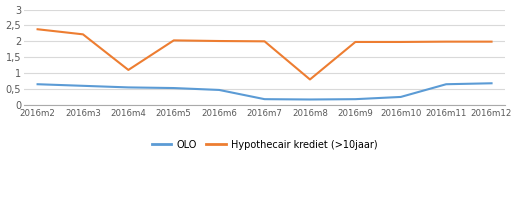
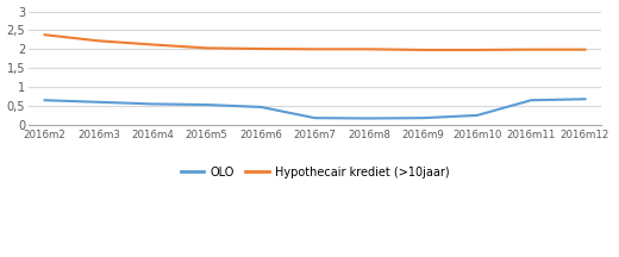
Hypothecair krediet (>10jaar)/2016m4: 1,10 -> 2,12
Hypothecair krediet (>10jaar)/2016m8: 0,80 -> 2,00
